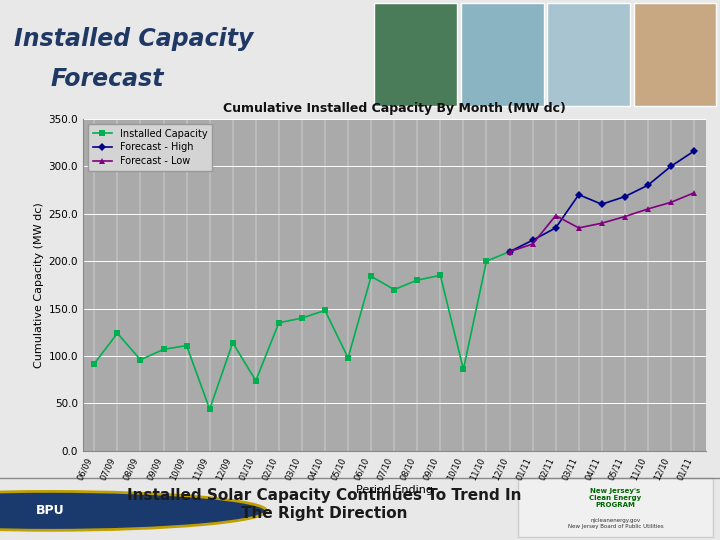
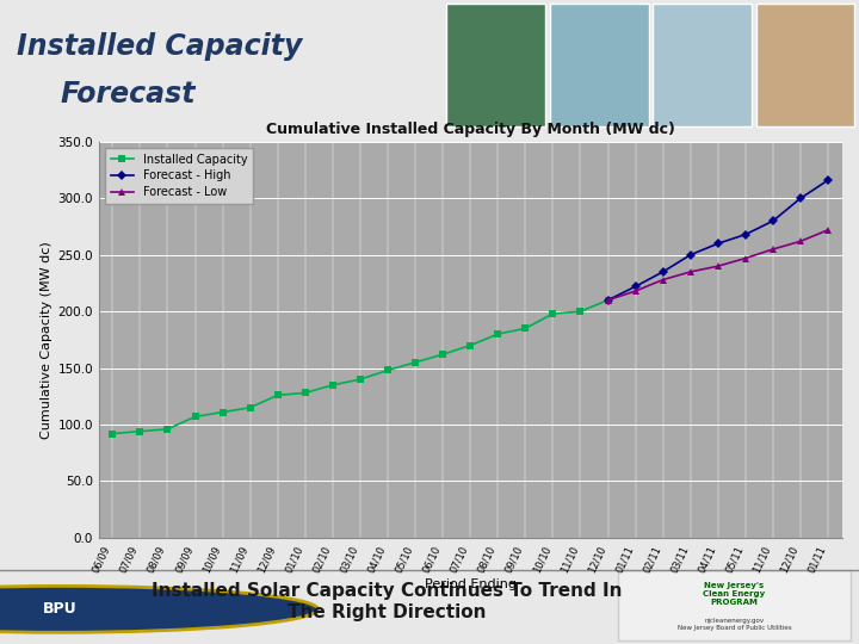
Installed Capacity/07/09: 124 -> 94
Installed Capacity/11/09: 44 -> 115
Installed Capacity/12/09: 114 -> 126
Installed Capacity/01/10: 74 -> 128
Installed Capacity/05/10: 98 -> 155
Installed Capacity/06/10: 184 -> 162
Installed Capacity/10/10: 86 -> 198
Forecast - Low/02/11: 248 -> 228
Forecast - High/03/11: 270 -> 250
